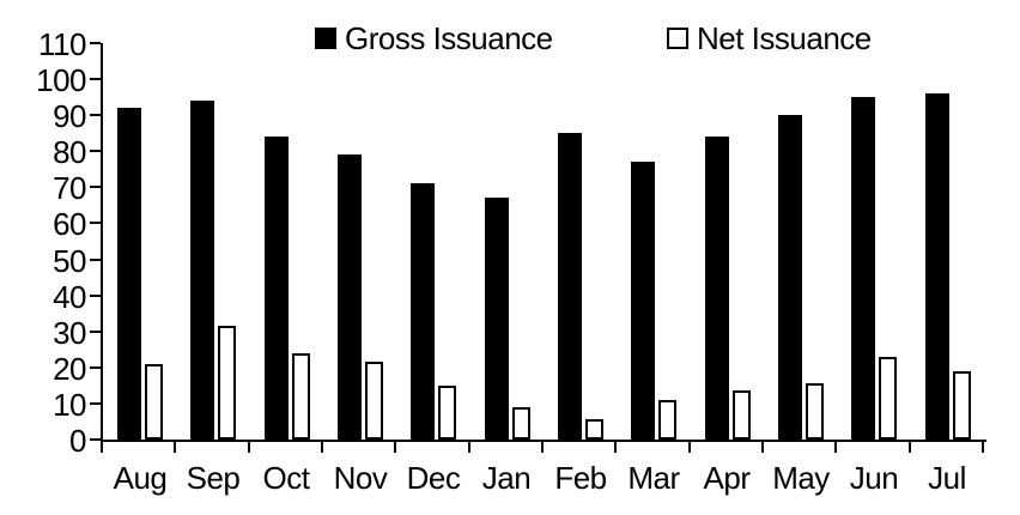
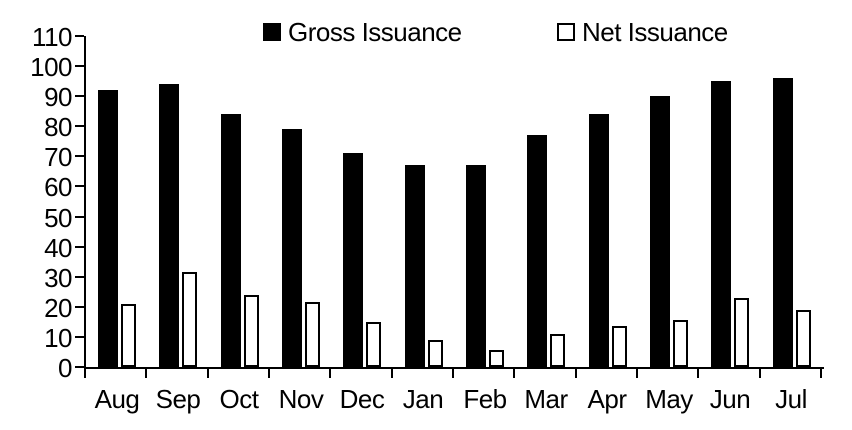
Gross Issuance/Feb: 85 -> 67
